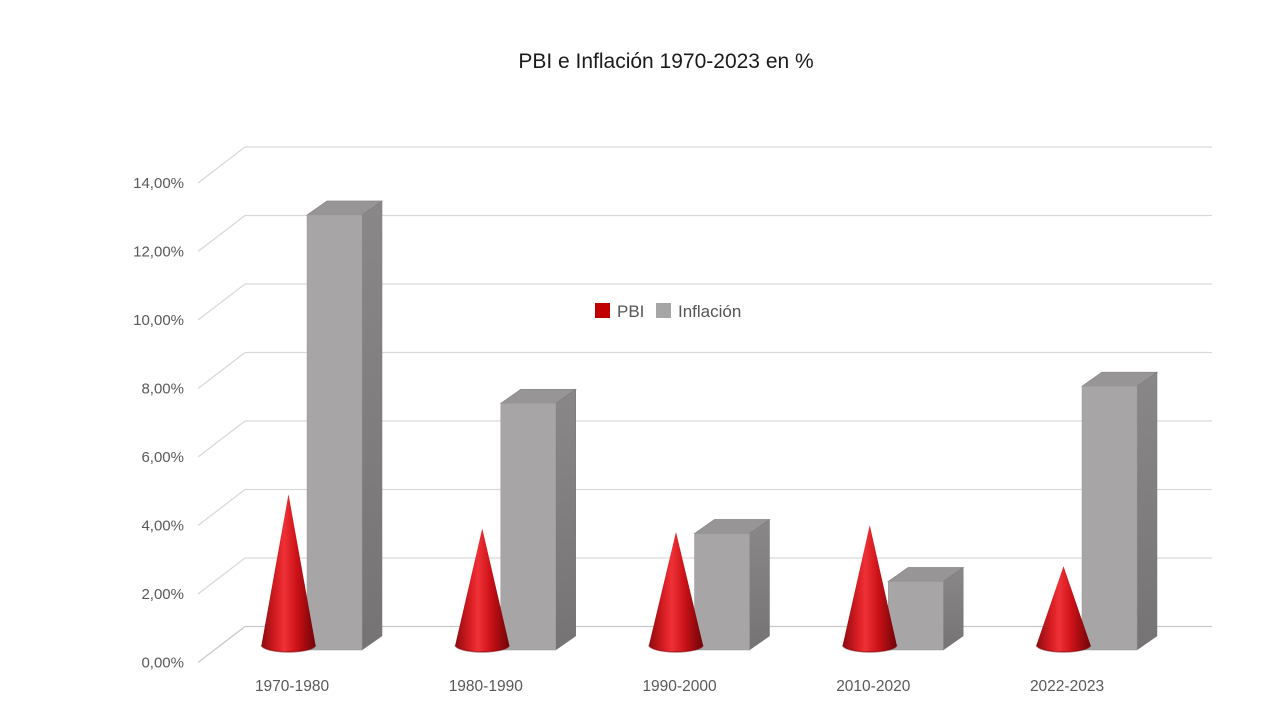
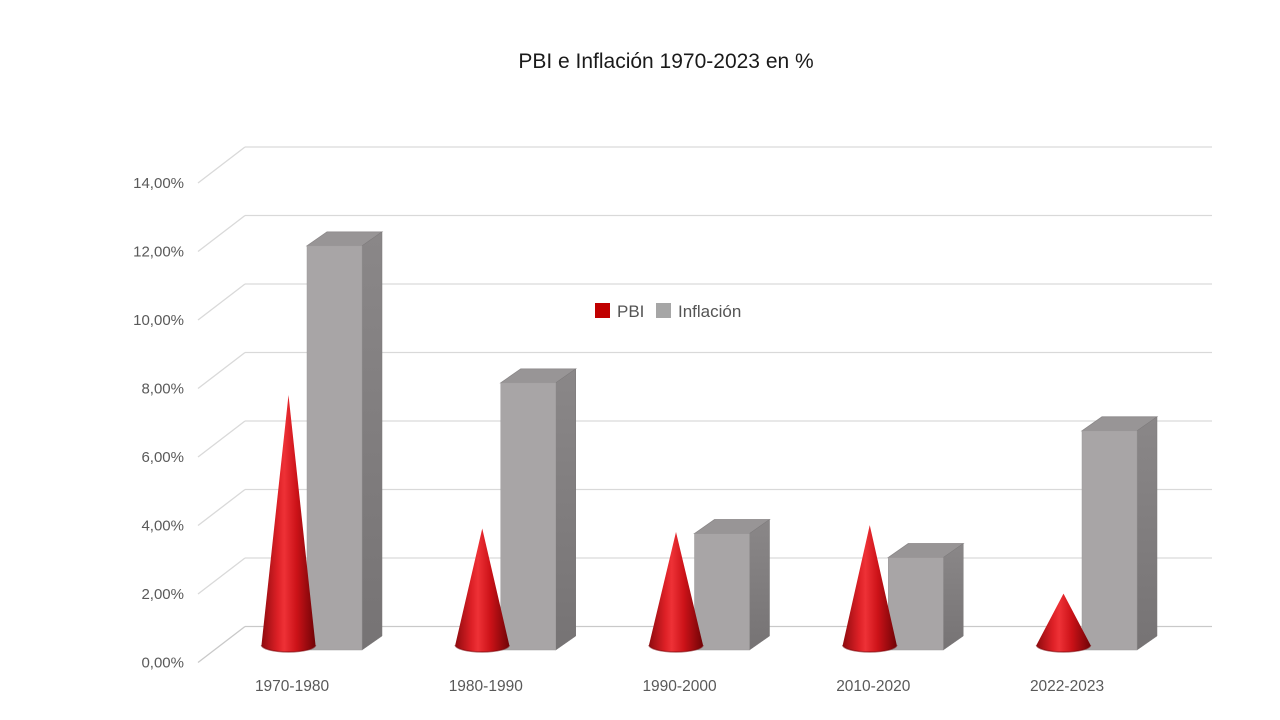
PBI/1970-1980: 4,4% -> 7,3%
Inflación/1970-1980: 12,7% -> 11,8%
Inflación/1980-1990: 7,2% -> 7,8%
Inflación/2010-2020: 2,0% -> 2,7%
PBI/2022-2023: 2,3% -> 1,5%
Inflación/2022-2023: 7,7% -> 6,4%
